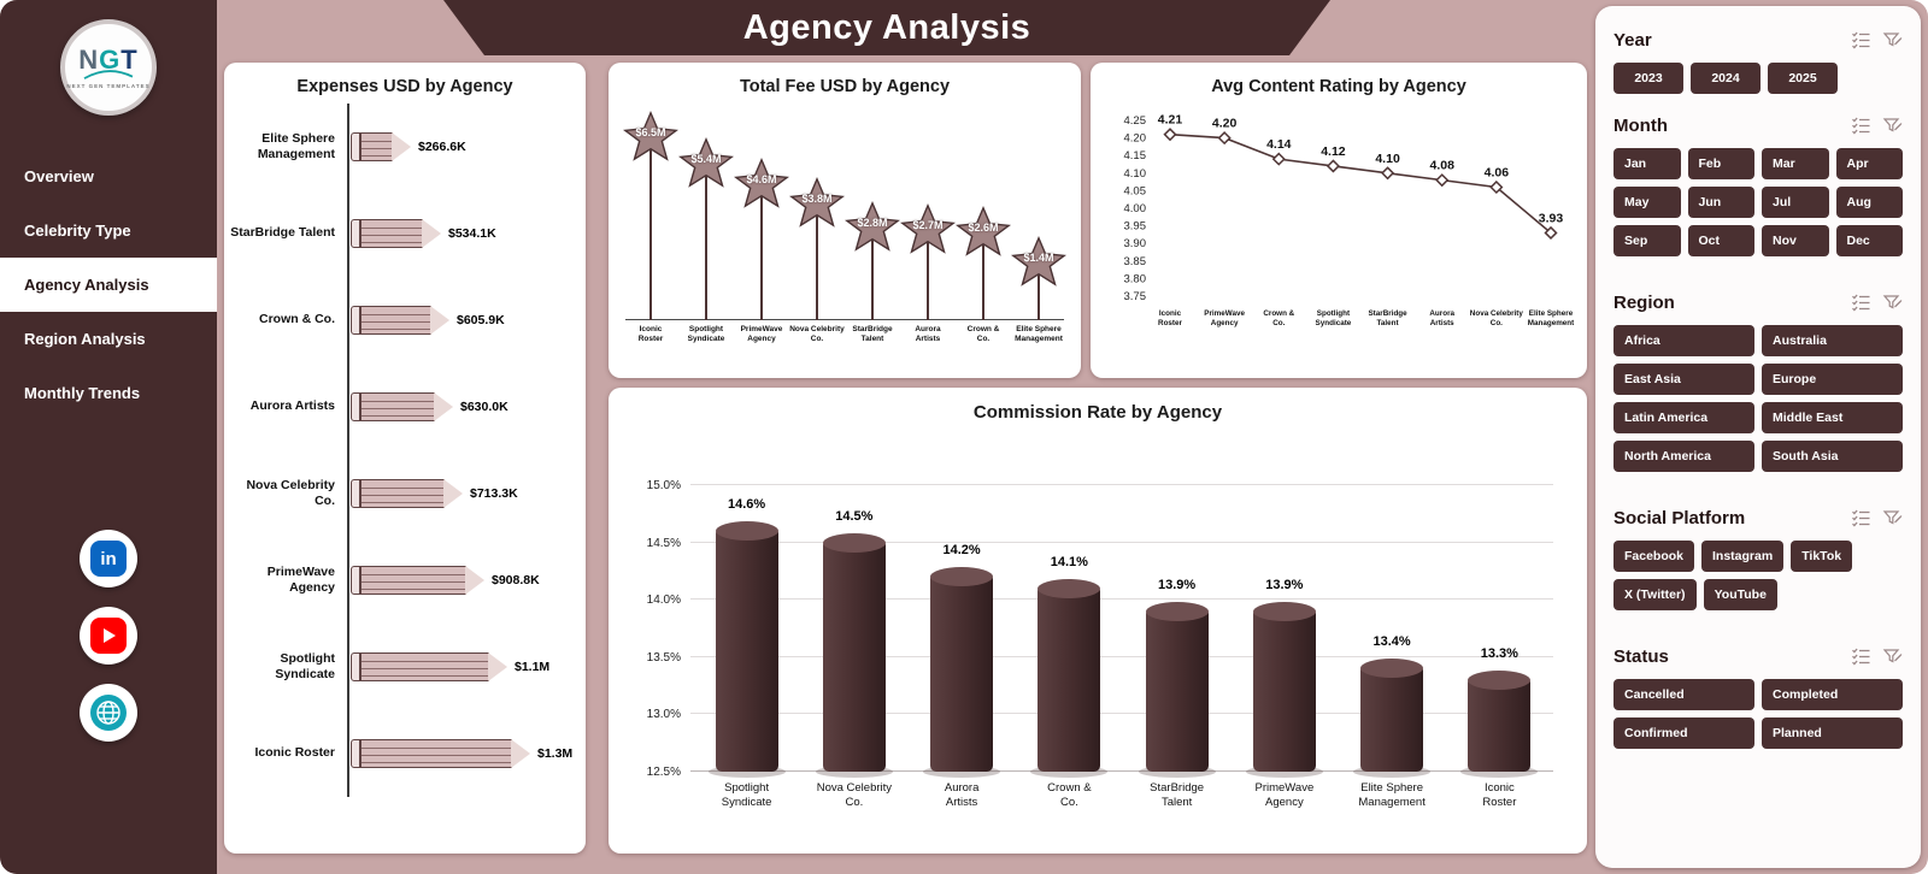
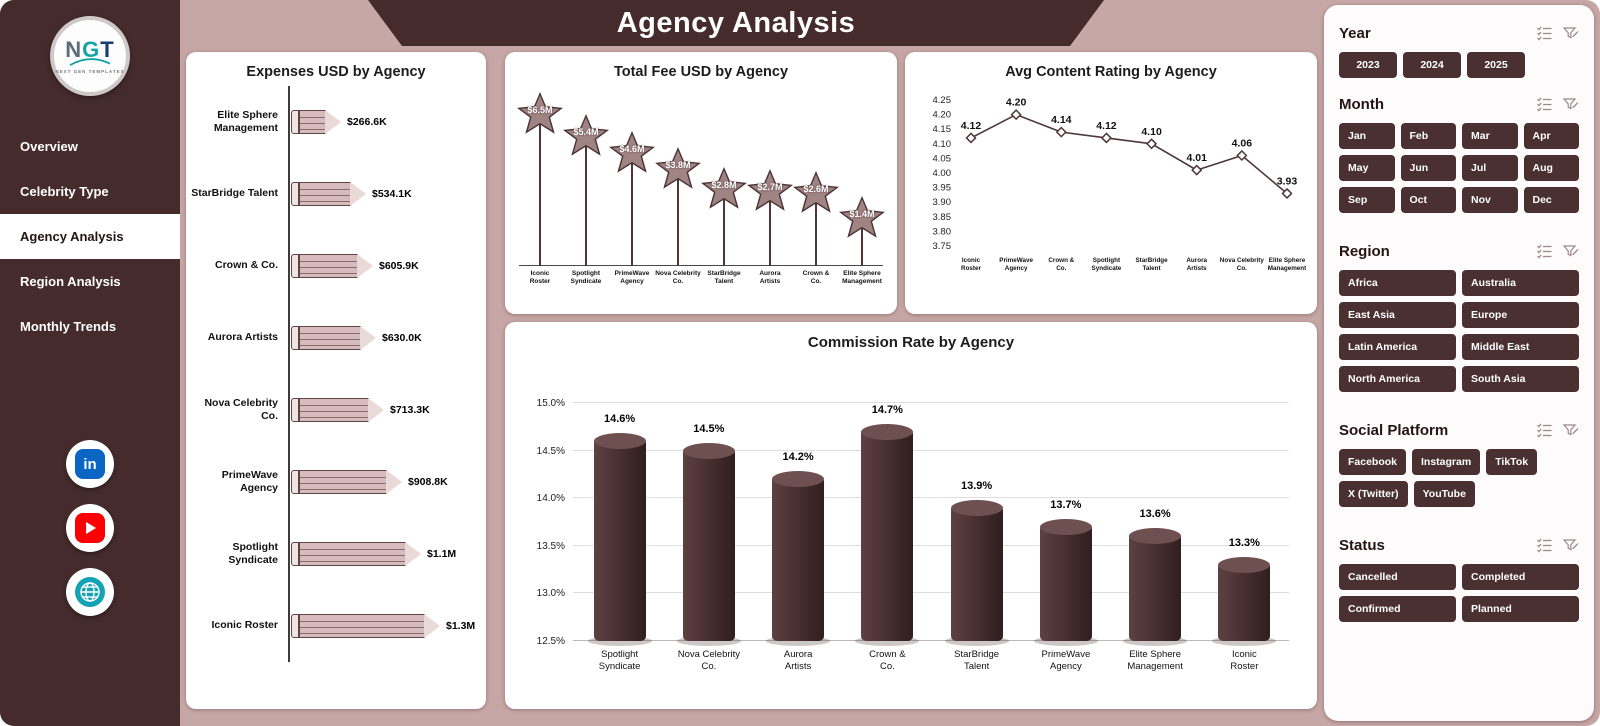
Avg Content Rating by Agency/Iconic Roster: 4.21 -> 4.12
Avg Content Rating by Agency/Aurora Artists: 4.08 -> 4.01
Commission Rate by Agency/Crown & Co.: 14.1% -> 14.7%
Commission Rate by Agency/PrimeWave Agency: 13.9% -> 13.7%
Commission Rate by Agency/Elite Sphere Management: 13.4% -> 13.6%
